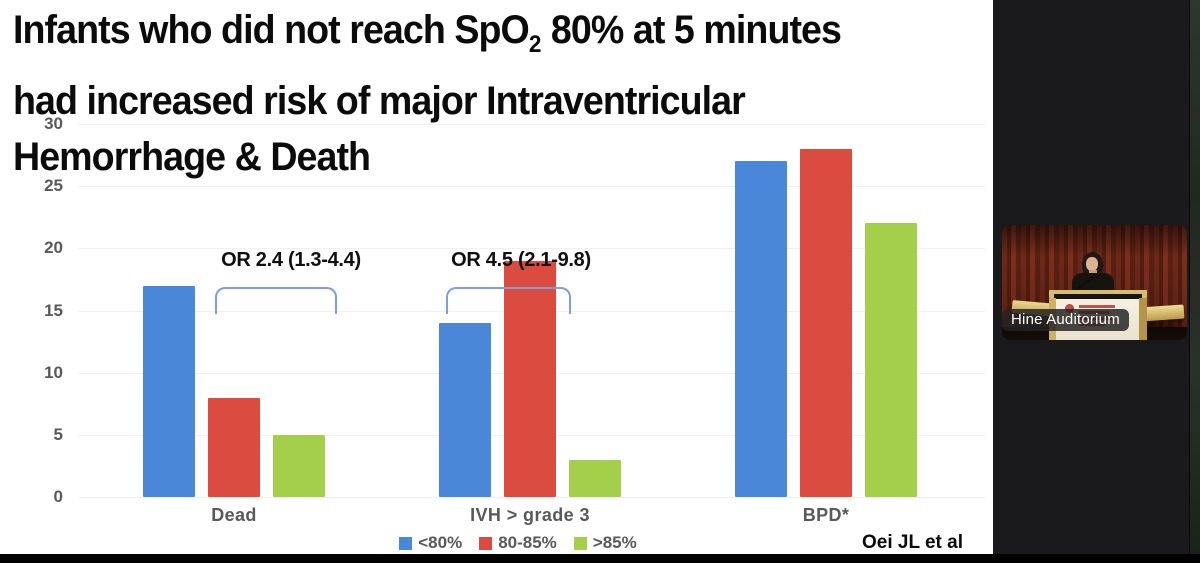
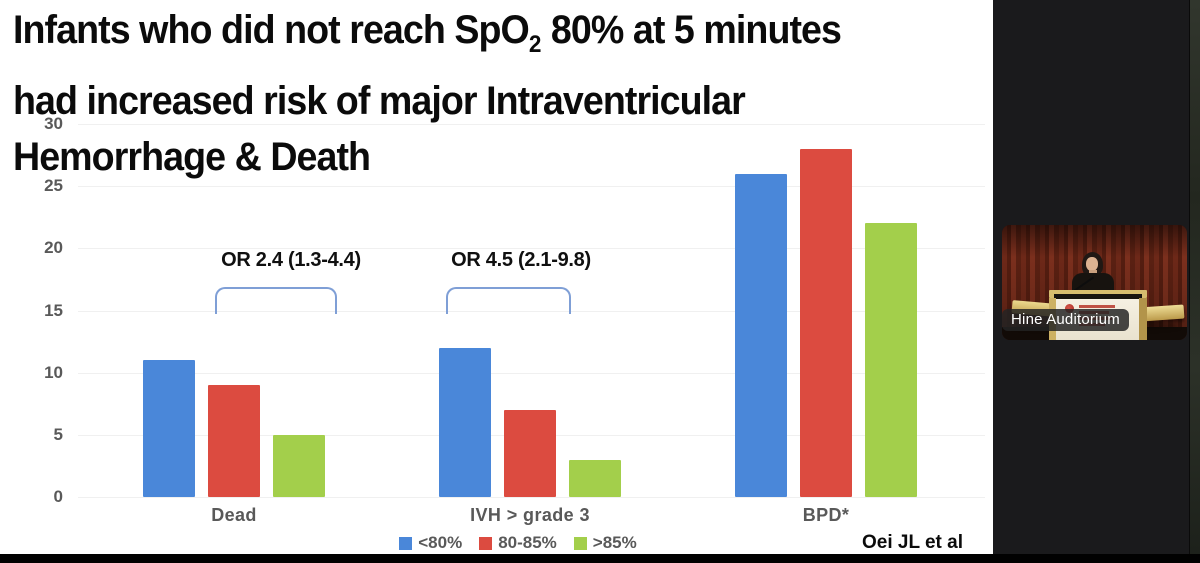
<80%/Dead: 17 -> 11
80-85%/Dead: 8 -> 9
<80%/IVH > grade 3: 14 -> 12
80-85%/IVH > grade 3: 19 -> 7
<80%/BPD*: 27 -> 26
